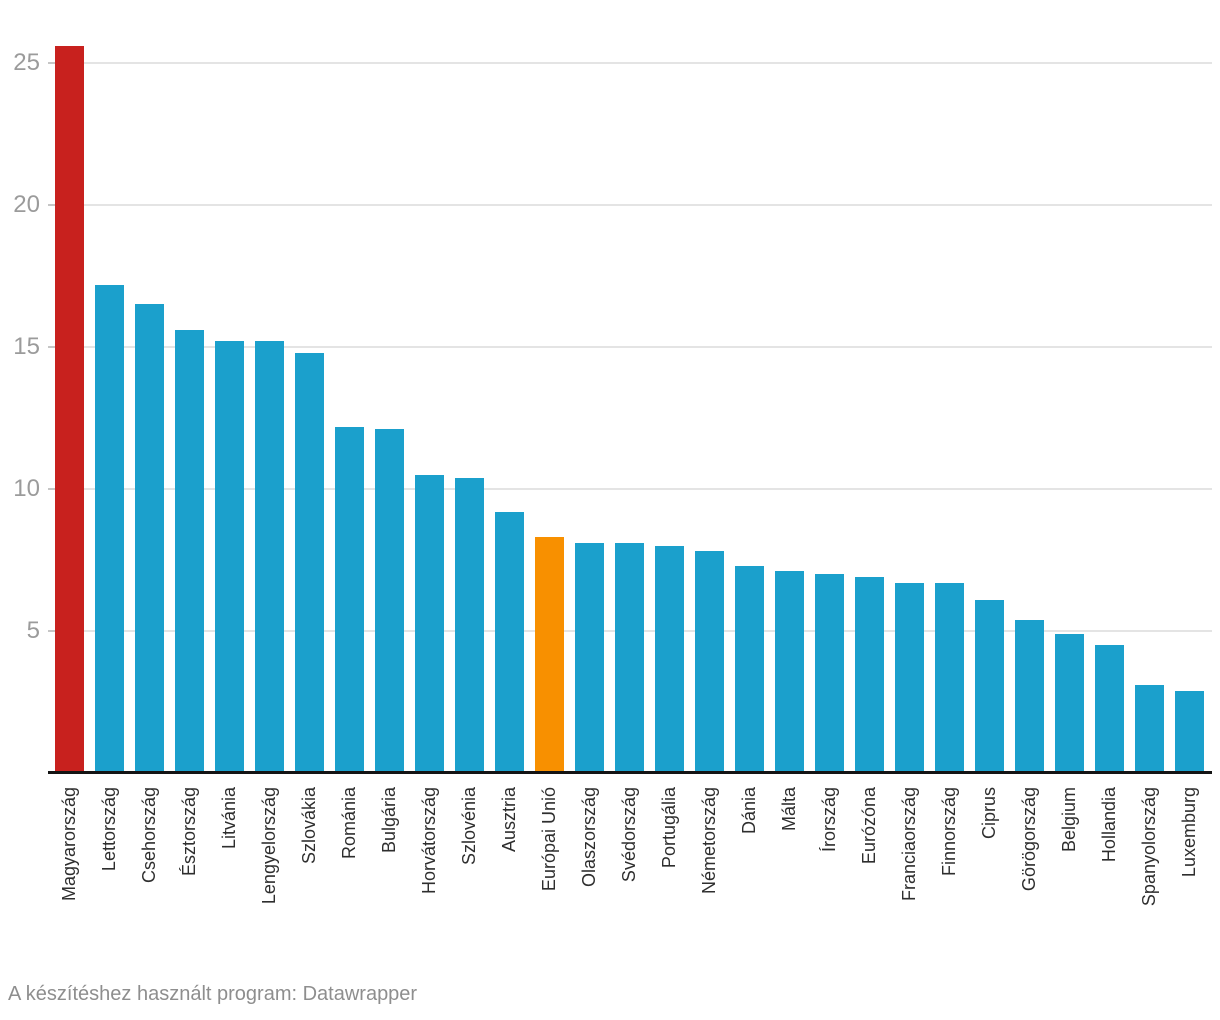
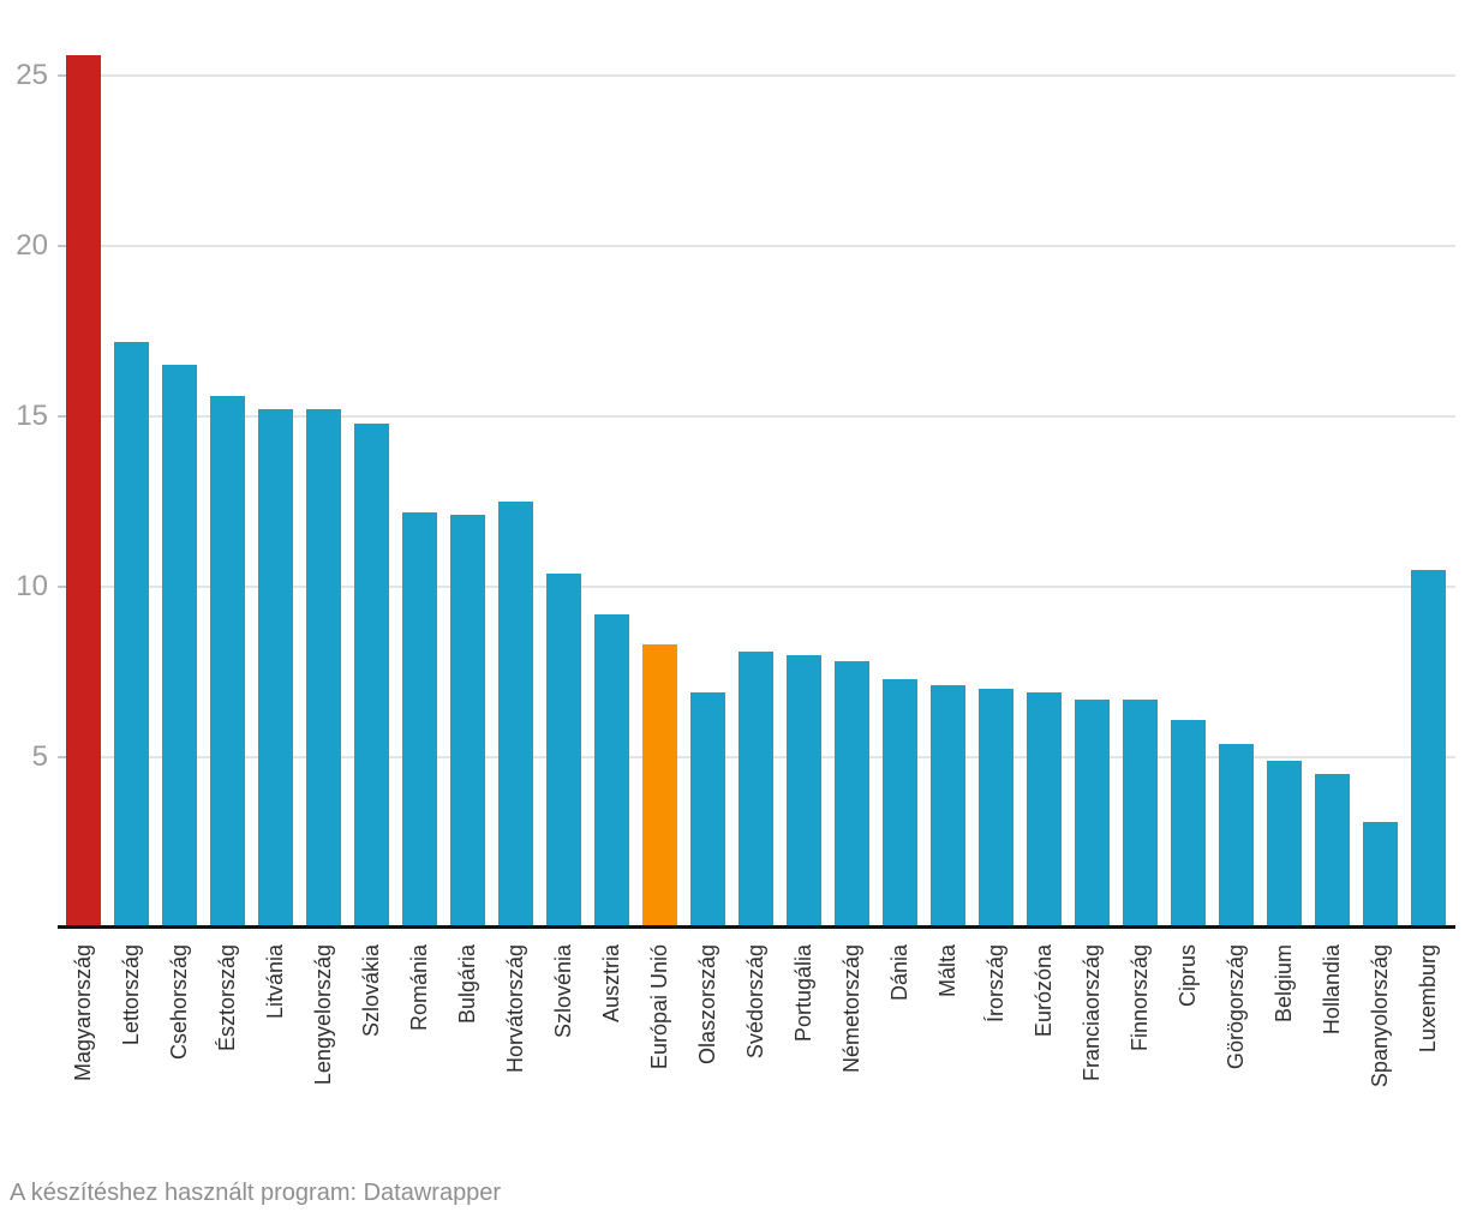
Horvátország: 10.5 -> 12.5
Olaszország: 8.1 -> 6.9
Luxemburg: 2.9 -> 10.5
